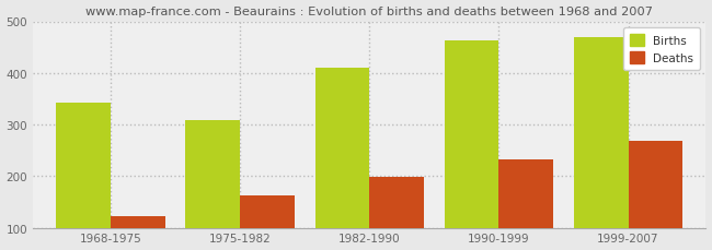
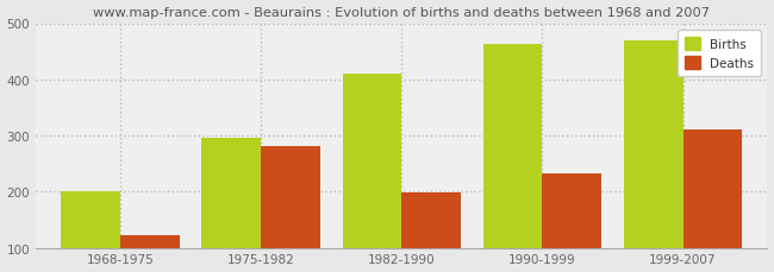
Births/1968-1975: 342 -> 200
Births/1975-1982: 308 -> 295
Deaths/1975-1982: 163 -> 280
Deaths/1999-2007: 269 -> 310
